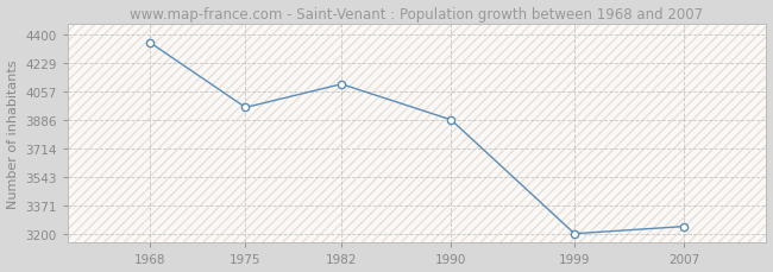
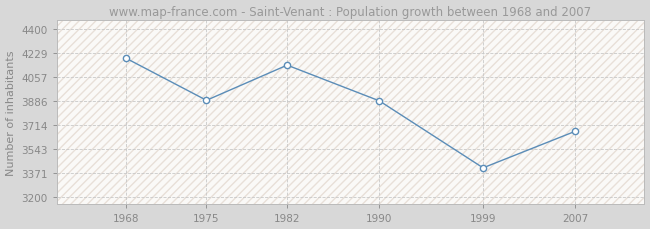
1968: 4350 -> 4190
1975: 3960 -> 3890
1982: 4100 -> 4140
1999: 3200 -> 3410
2007: 3250 -> 3670
